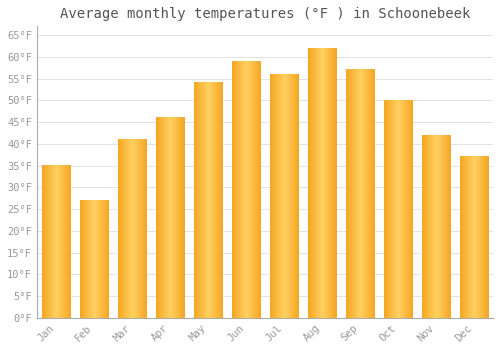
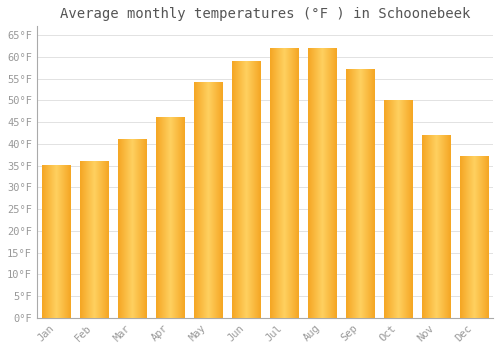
Feb: 27°F -> 36°F
Jul: 56°F -> 62°F
